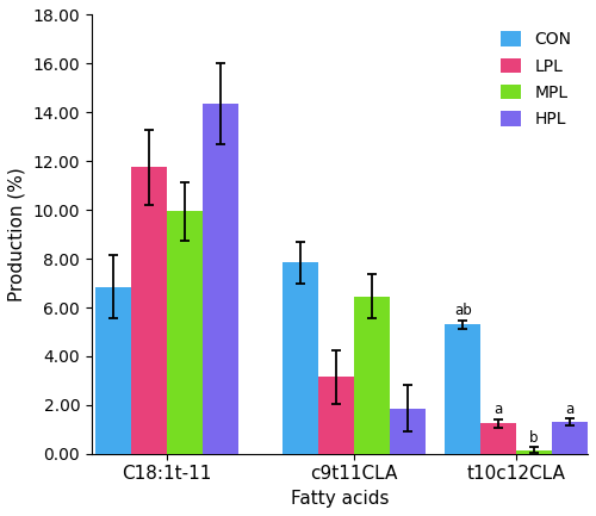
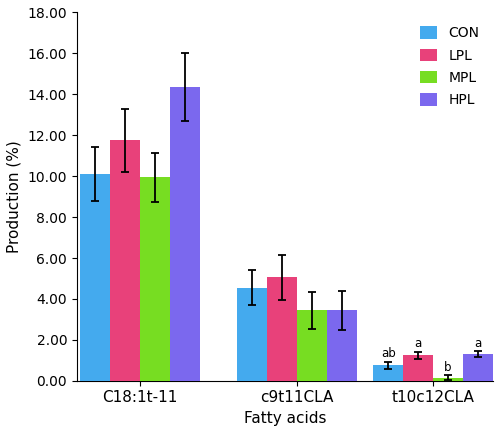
CON/C18:1t-11: 6.85 -> 10.10
CON/c9t11CLA: 7.85 -> 4.55
LPL/c9t11CLA: 3.15 -> 5.05
MPL/c9t11CLA: 6.45 -> 3.45
HPL/c9t11CLA: 1.85 -> 3.45
CON/t10c12CLA: 5.30 -> 0.75
